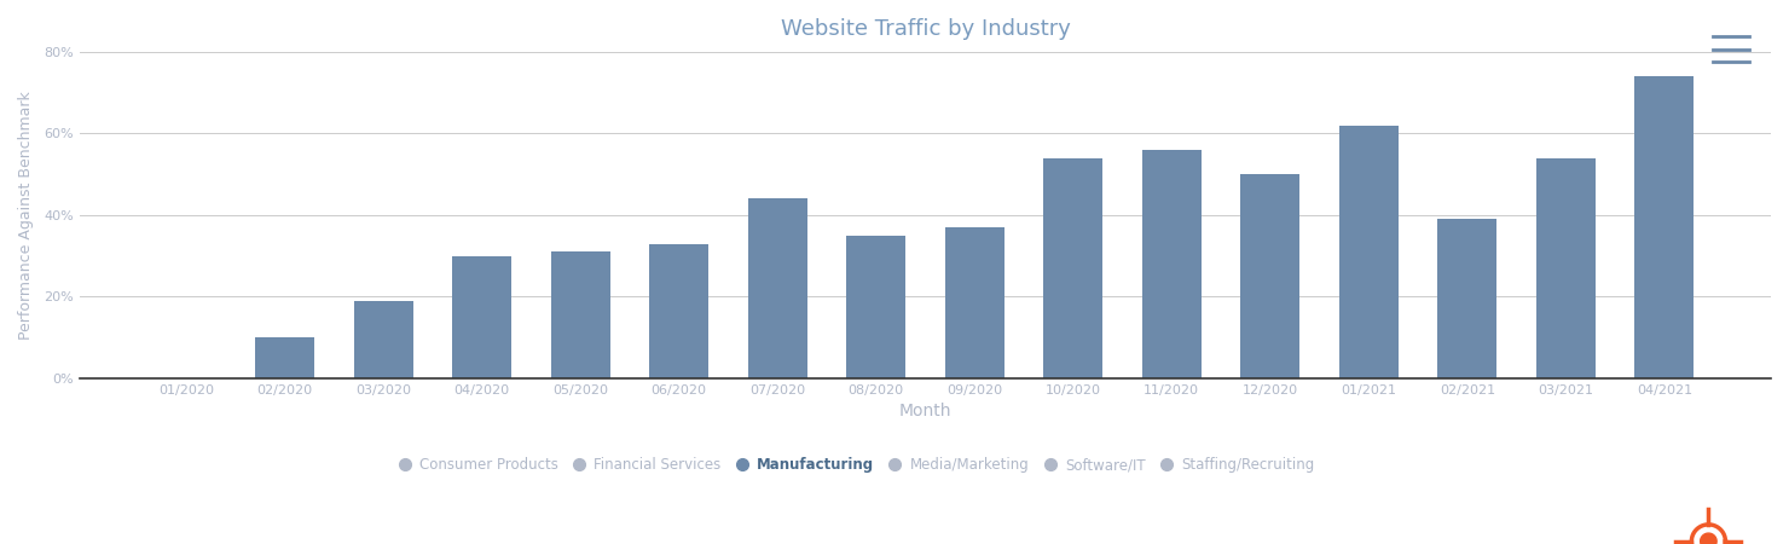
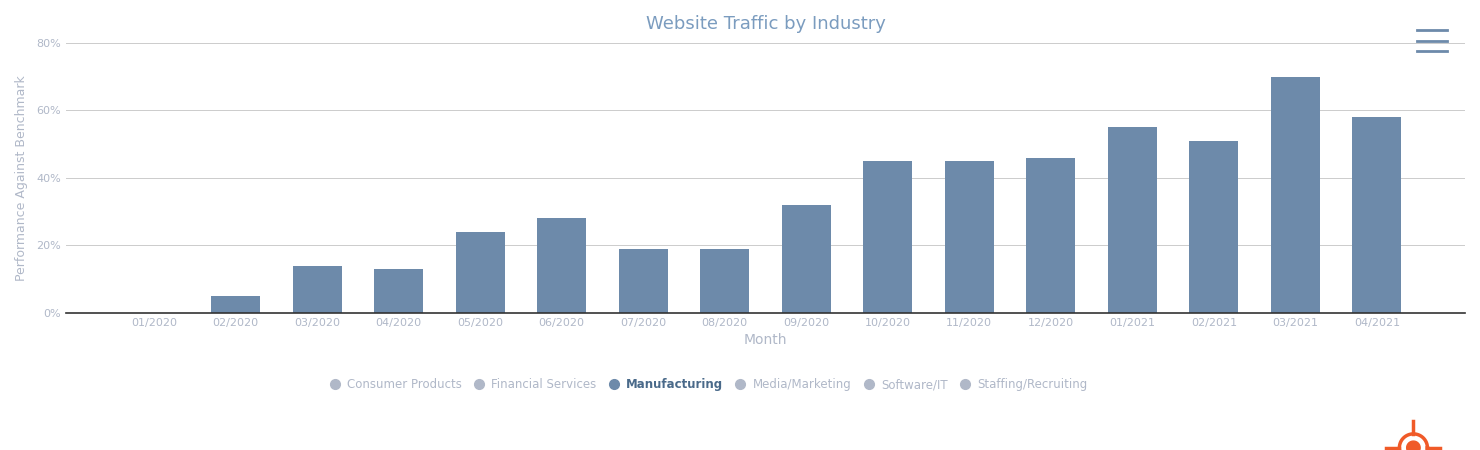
Website Traffic by Industry/02/2020: 10% -> 5%
Website Traffic by Industry/03/2020: 19% -> 14%
Website Traffic by Industry/04/2020: 30% -> 13%
Website Traffic by Industry/05/2020: 31% -> 24%
Website Traffic by Industry/06/2020: 33% -> 28%
Website Traffic by Industry/07/2020: 44% -> 19%
Website Traffic by Industry/08/2020: 35% -> 19%
Website Traffic by Industry/09/2020: 37% -> 32%
Website Traffic by Industry/10/2020: 54% -> 45%
Website Traffic by Industry/11/2020: 56% -> 45%
Website Traffic by Industry/12/2020: 50% -> 46%
Website Traffic by Industry/01/2021: 62% -> 55%
Website Traffic by Industry/02/2021: 39% -> 51%
Website Traffic by Industry/03/2021: 54% -> 70%
Website Traffic by Industry/04/2021: 74% -> 58%
